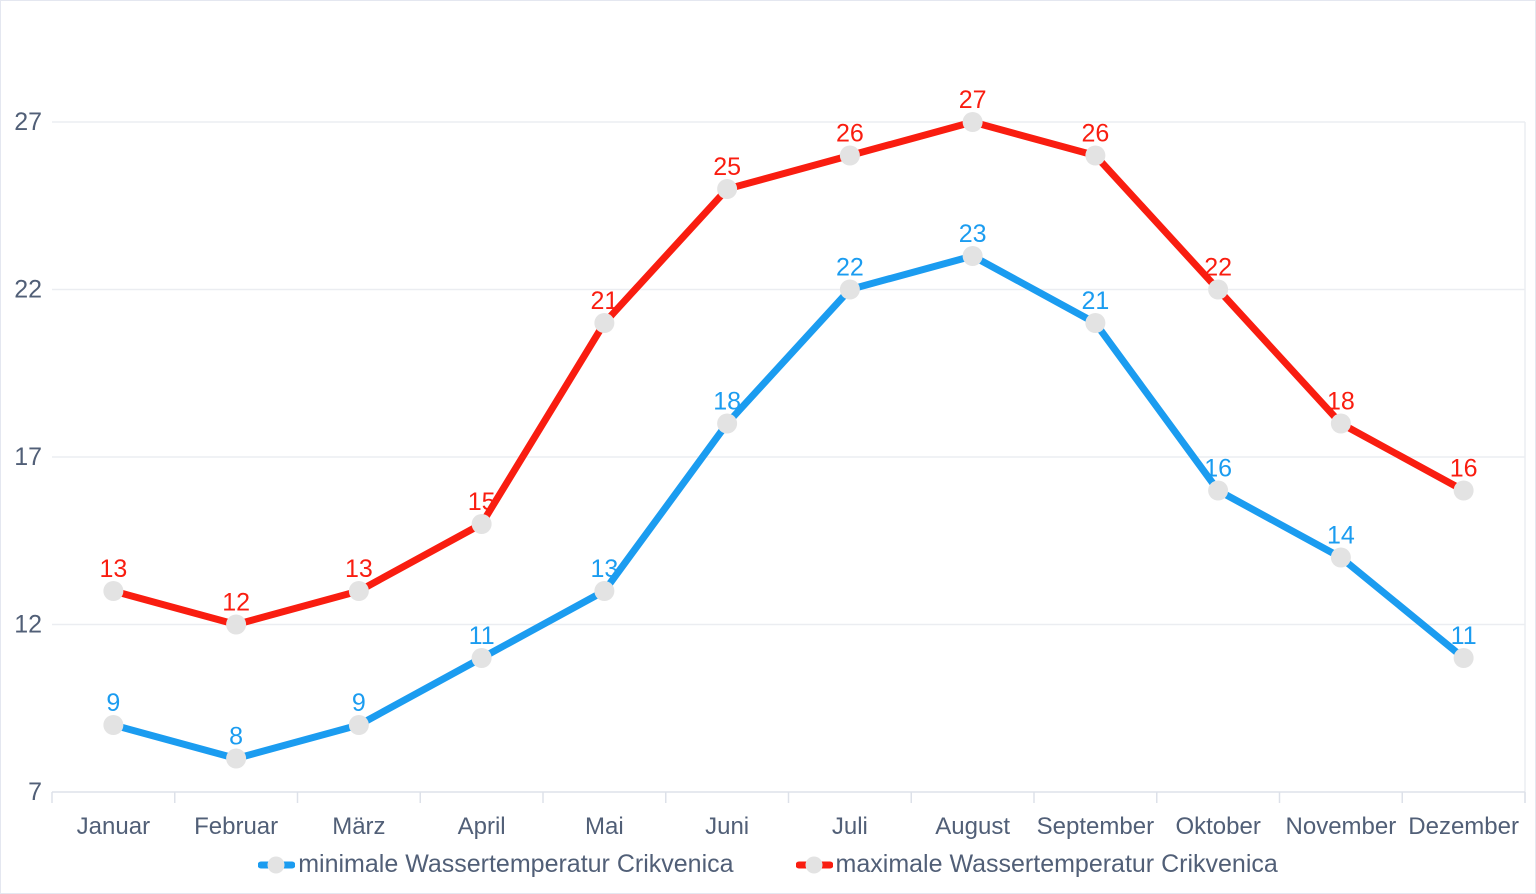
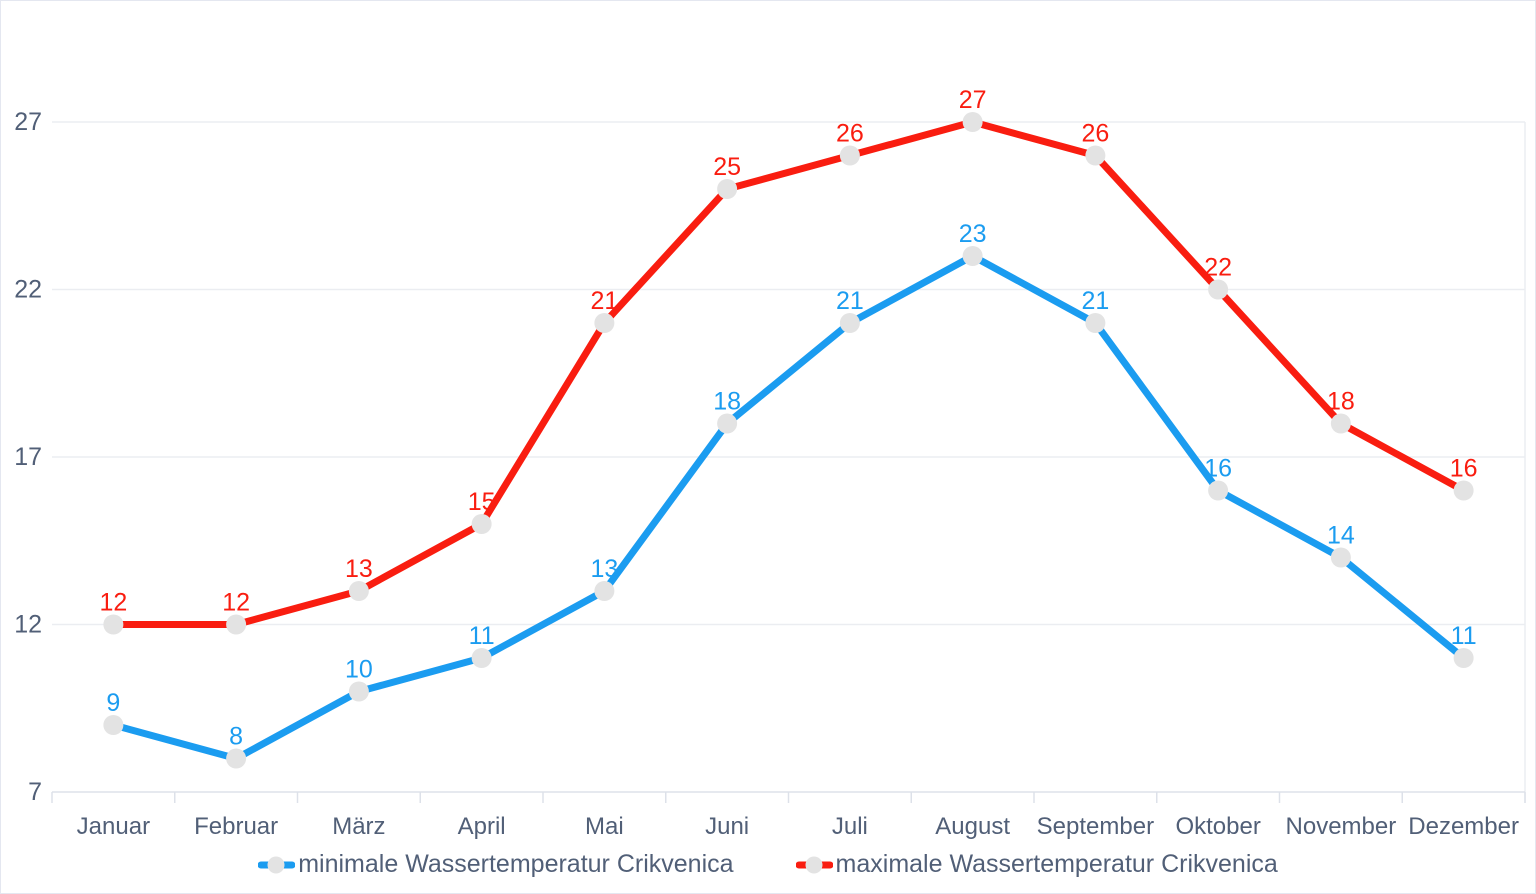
maximale Wassertemperatur Crikvenica/Januar: 13 -> 12
minimale Wassertemperatur Crikvenica/März: 9 -> 10
minimale Wassertemperatur Crikvenica/Juli: 22 -> 21
